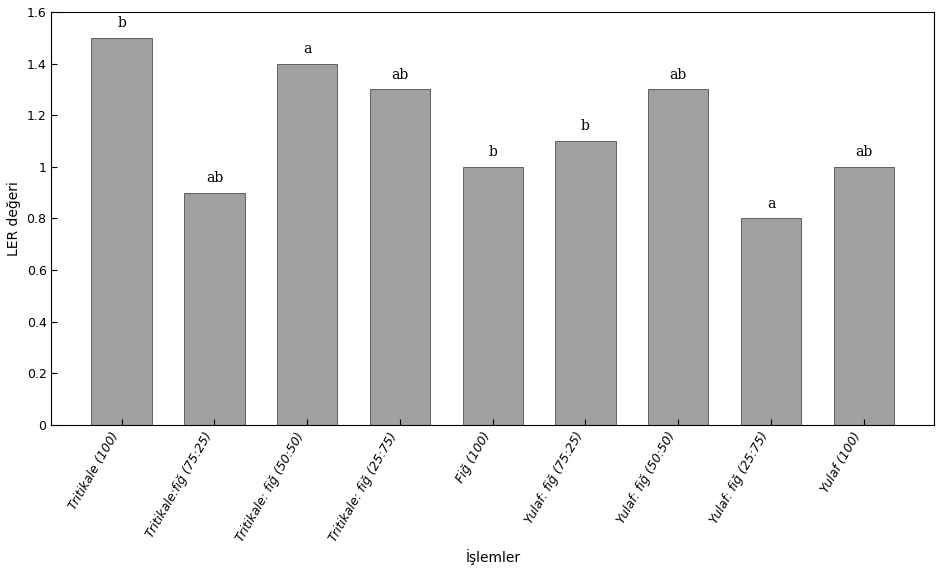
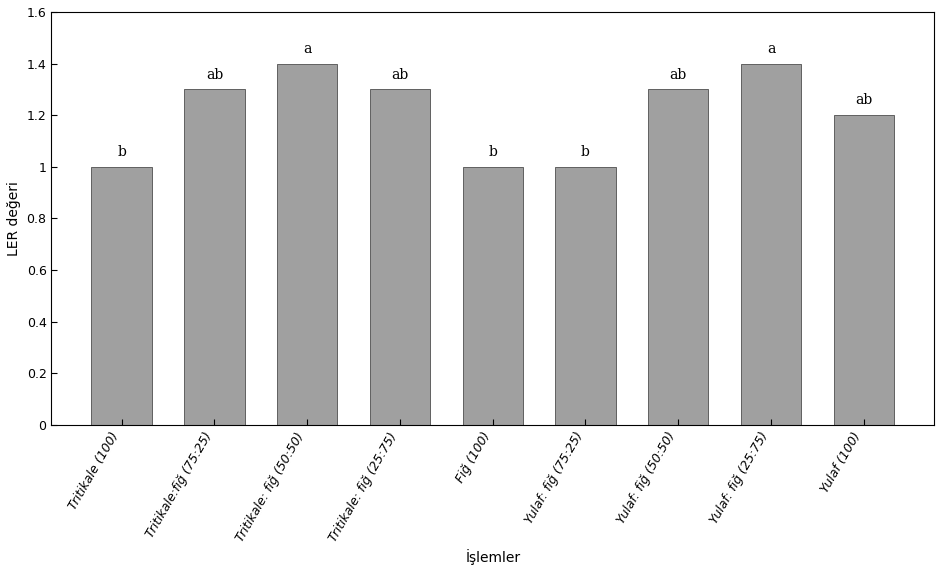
Tritikale (100): 1.5 -> 1.0
Tritikale:fiğ (75:25): 0.9 -> 1.3
Yulaf: fiğ (75:25): 1.1 -> 1.0
Yulaf: fiğ (25:75): 0.8 -> 1.4
Yulaf (100): 1.0 -> 1.2
